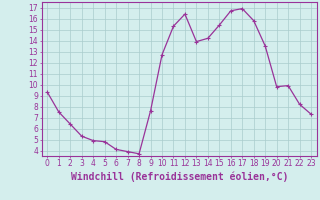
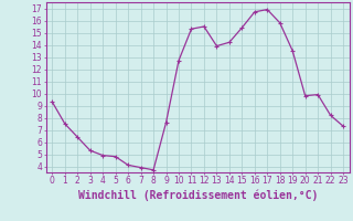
12: 16.4 -> 15.5
